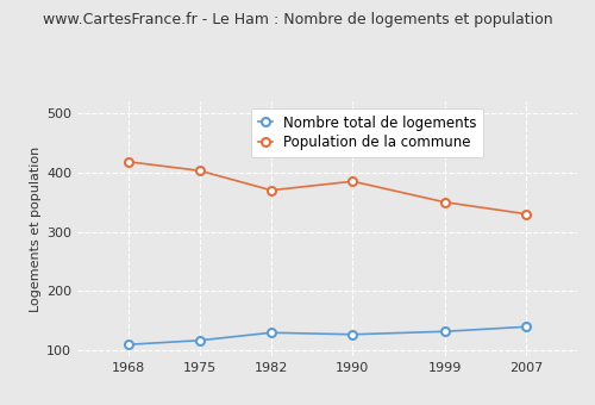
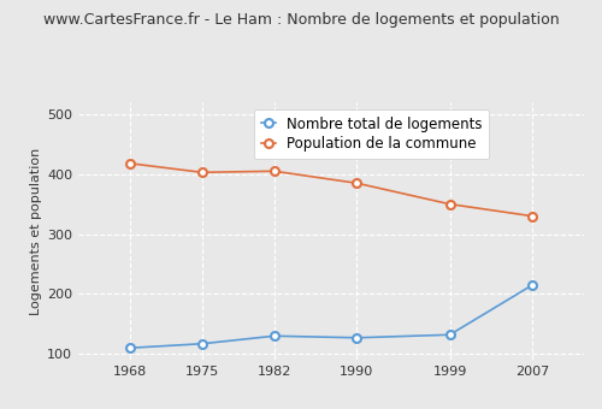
Population de la commune/1982: 370 -> 405
Nombre total de logements/2007: 140 -> 215
